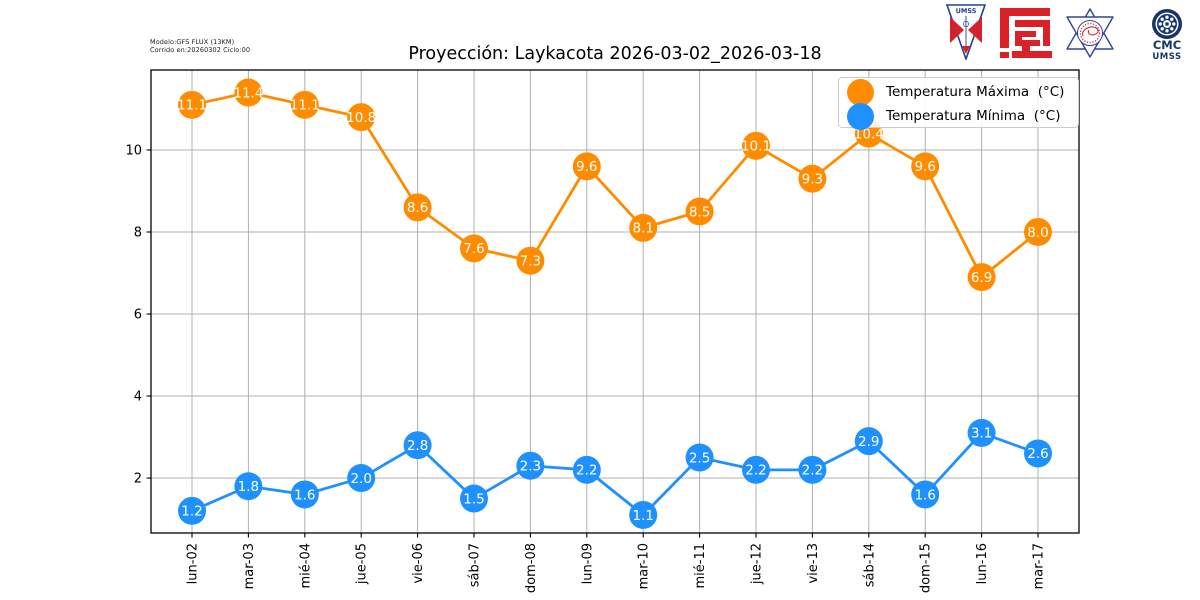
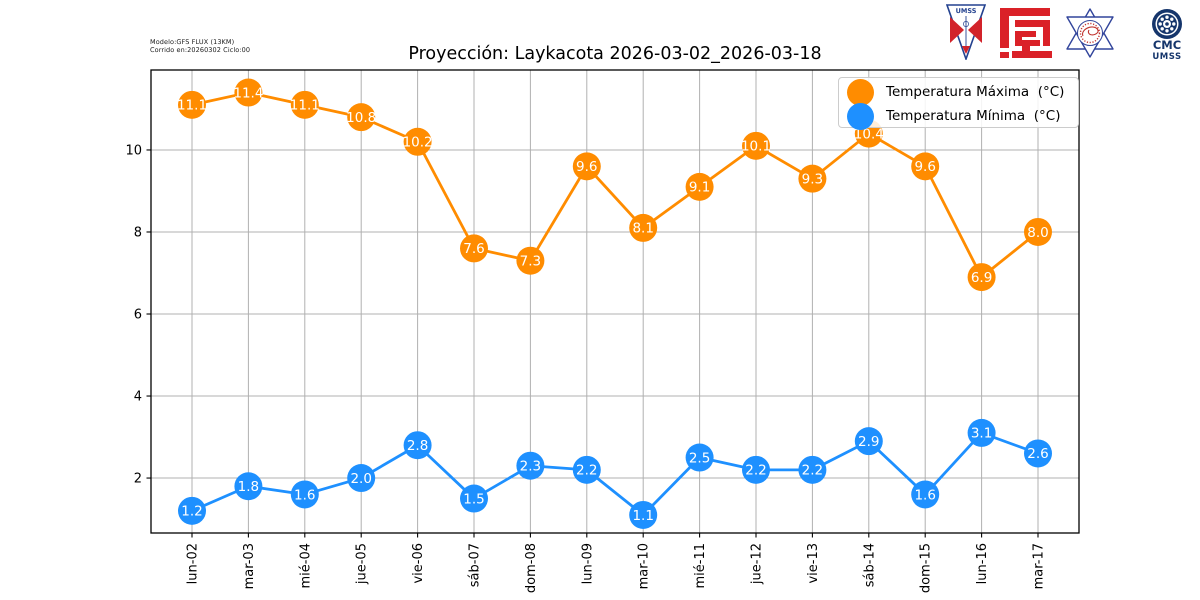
Temperatura Máxima (°C)/vie-06: 8.6 -> 10.2
Temperatura Máxima (°C)/mié-11: 8.5 -> 9.1
